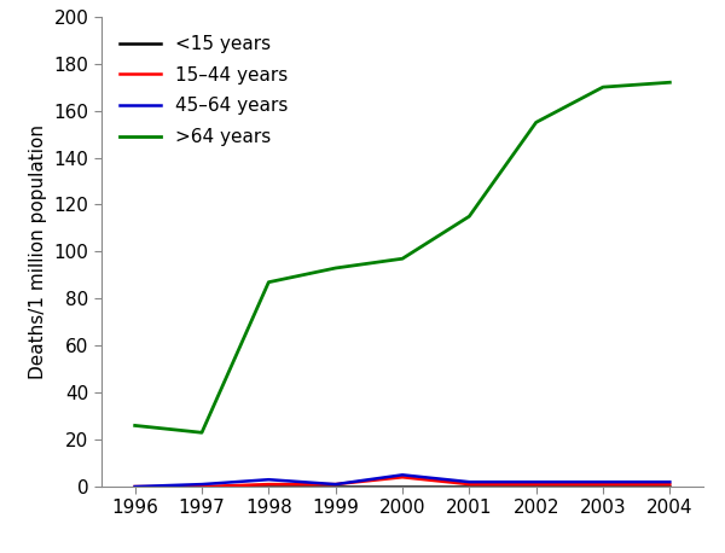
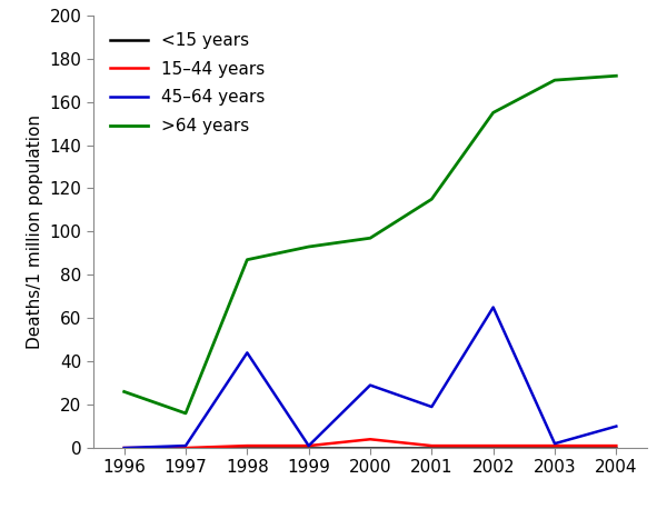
>64 years/1997: 23 -> 16
45–64 years/1998: 3 -> 44
45–64 years/2000: 5 -> 29
45–64 years/2001: 2 -> 19
45–64 years/2002: 2 -> 65
45–64 years/2004: 2 -> 10
